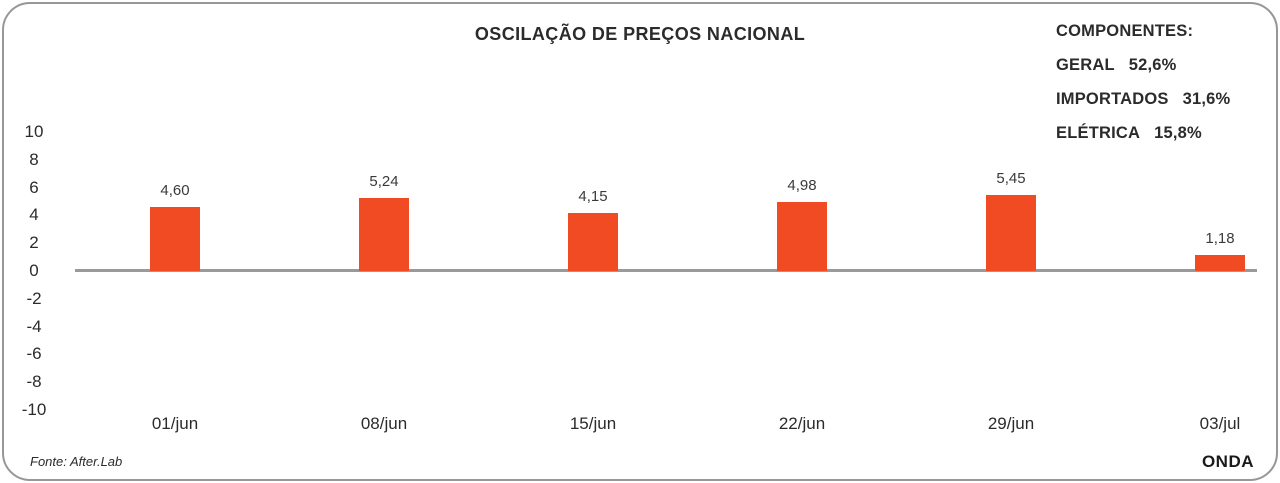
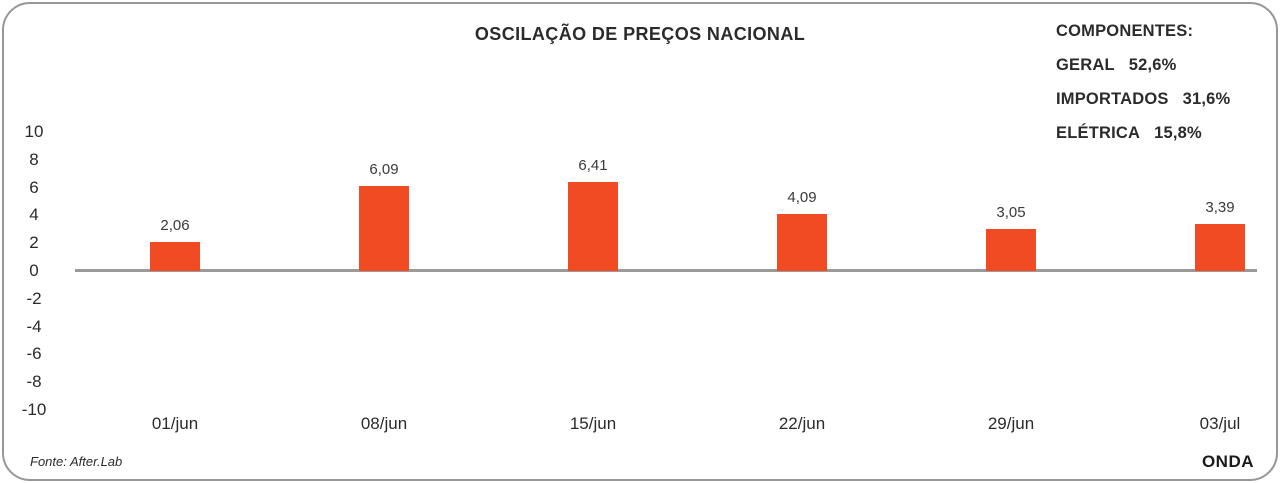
01/jun: 4,60 -> 2,06
08/jun: 5,24 -> 6,09
15/jun: 4,15 -> 6,41
22/jun: 4,98 -> 4,09
29/jun: 5,45 -> 3,05
03/jul: 1,18 -> 3,39
